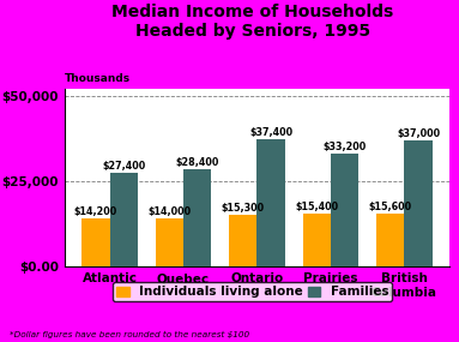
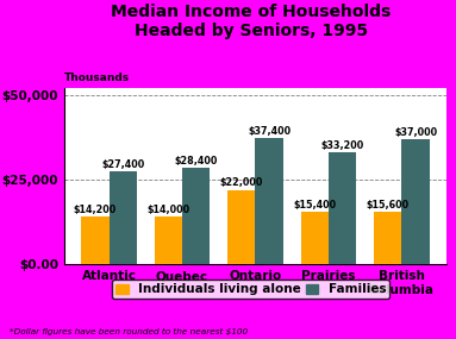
Individuals living alone/Ontario: $15,300 -> $22,000
